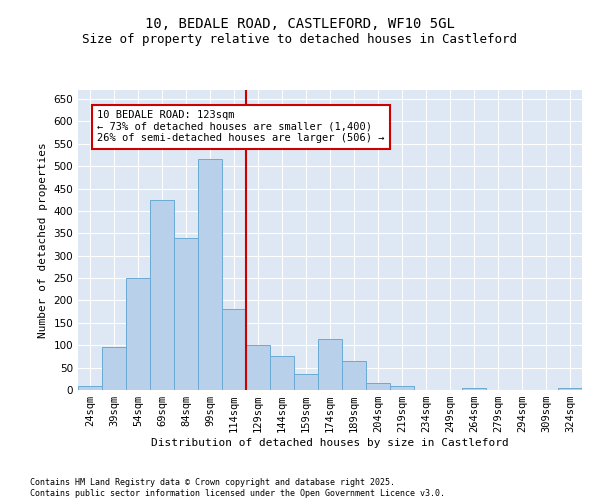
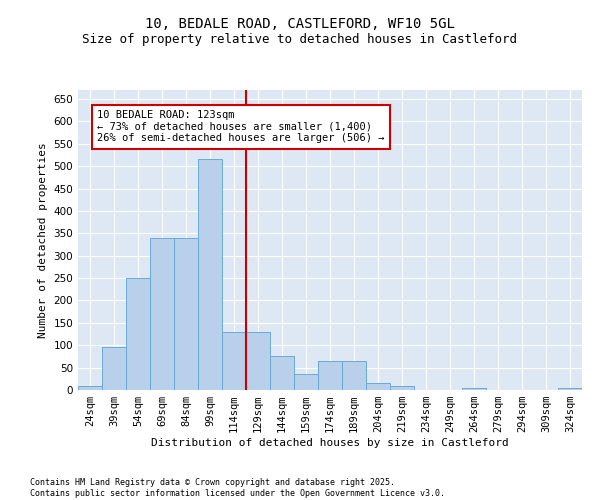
69sqm: 425 -> 340
114sqm: 180 -> 130
129sqm: 100 -> 130
174sqm: 115 -> 65
